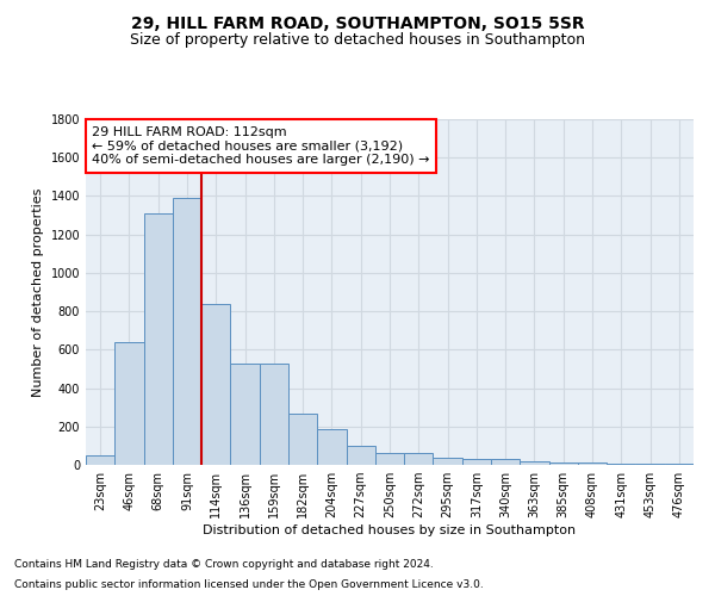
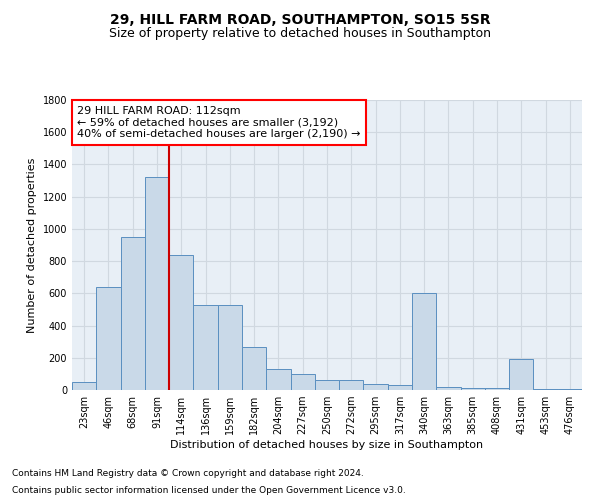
68sqm: 1310 -> 950
91sqm: 1390 -> 1320
204sqm: 180 -> 130
340sqm: 30 -> 600
431sqm: 10 -> 190
